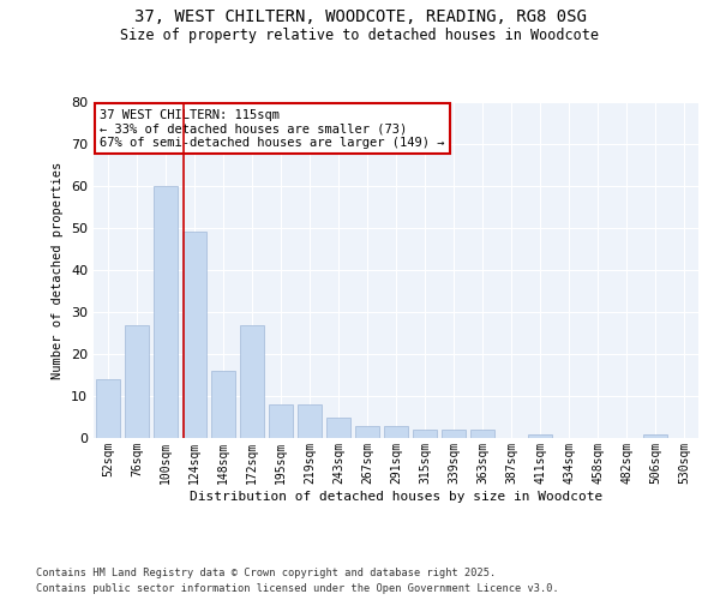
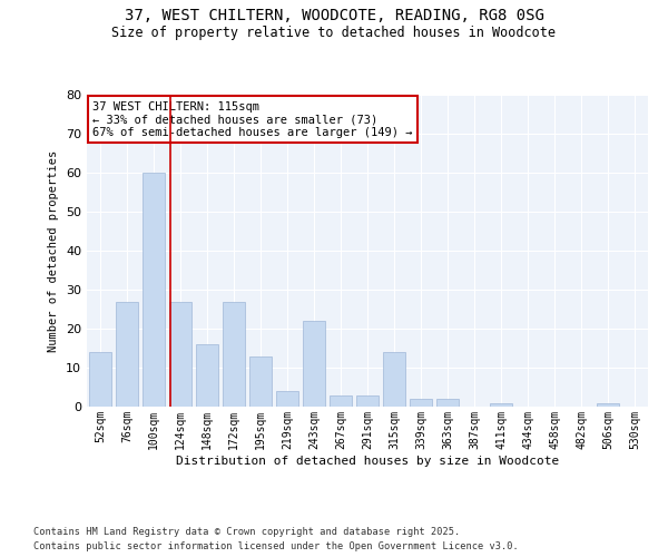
124sqm: 49 -> 27
195sqm: 8 -> 13
219sqm: 8 -> 4
243sqm: 5 -> 22
315sqm: 2 -> 14
